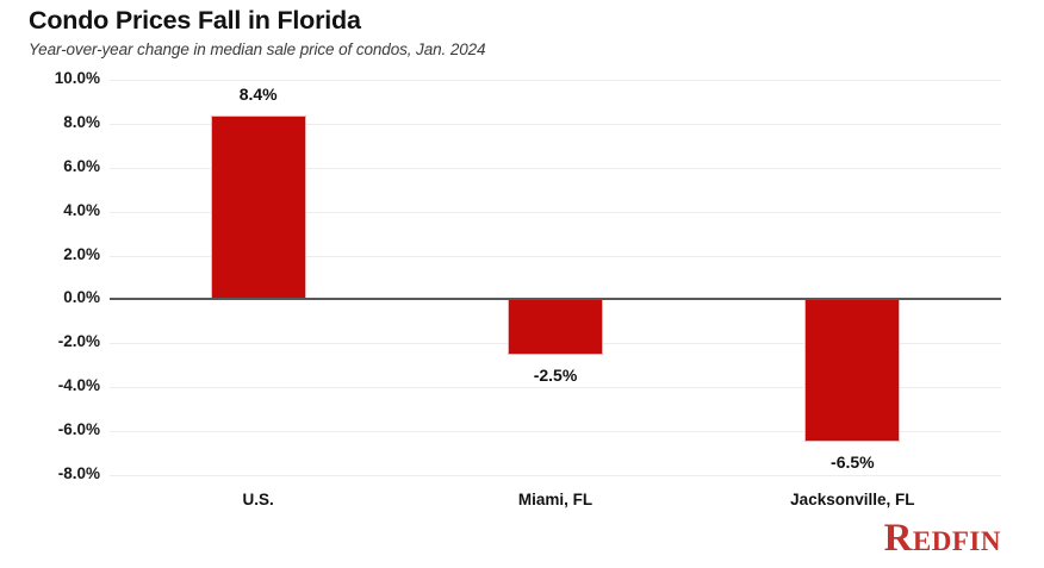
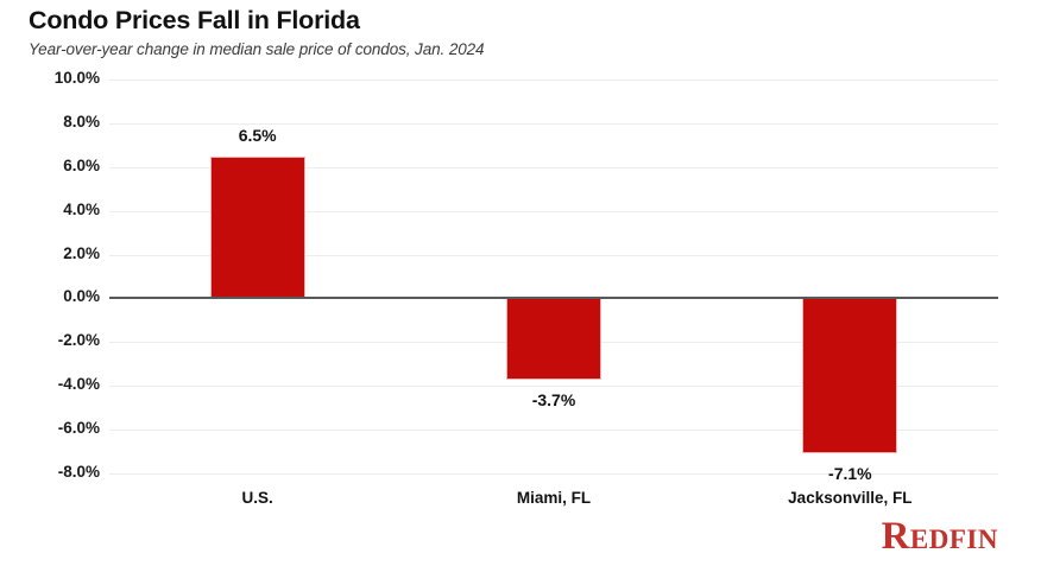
U.S.: 8.4% -> 6.5%
Miami, FL: -2.5% -> -3.7%
Jacksonville, FL: -6.5% -> -7.1%
